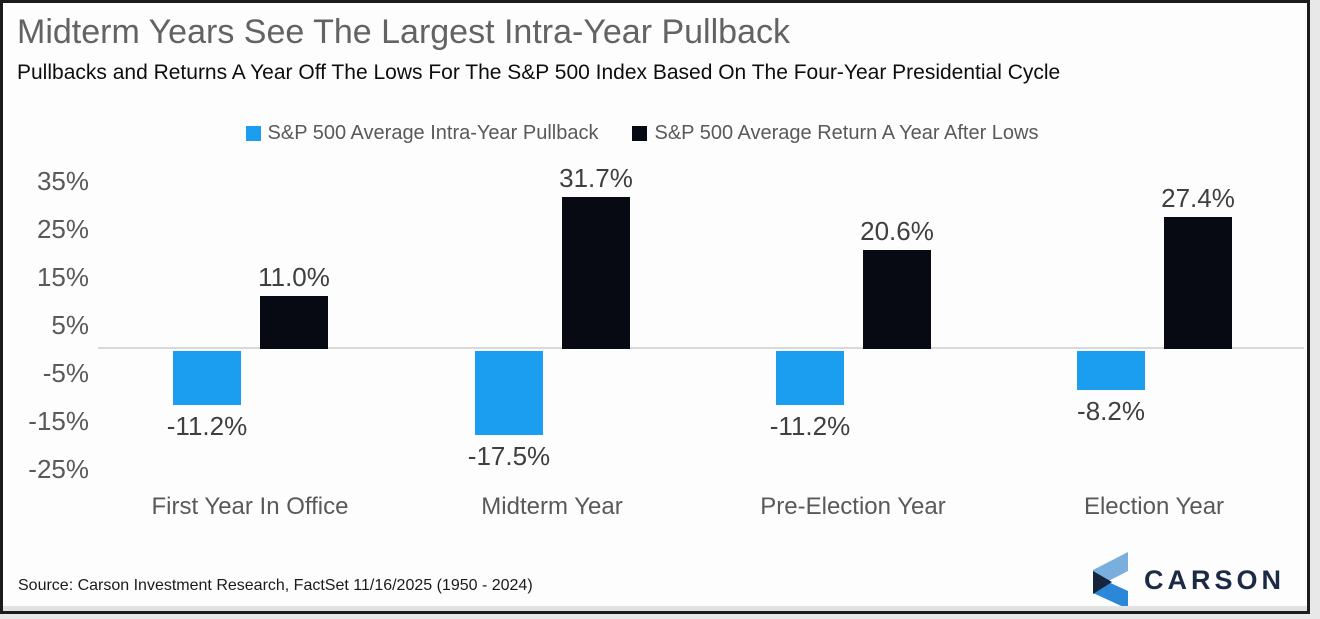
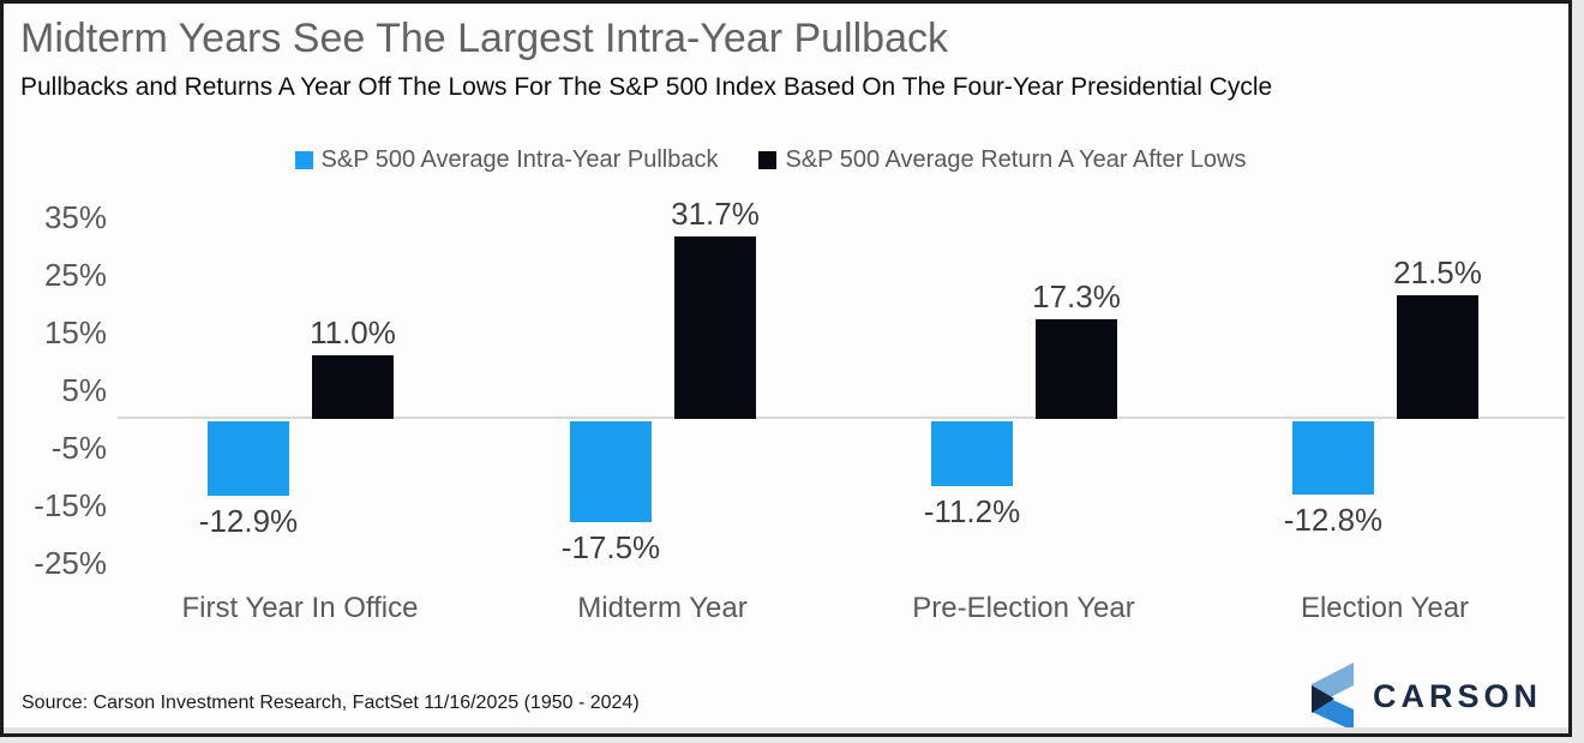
S&P 500 Average Intra-Year Pullback/First Year In Office: -11.2% -> -12.9%
S&P 500 Average Return A Year After Lows/Pre-Election Year: 20.6% -> 17.3%
S&P 500 Average Intra-Year Pullback/Election Year: -8.2% -> -12.8%
S&P 500 Average Return A Year After Lows/Election Year: 27.4% -> 21.5%
